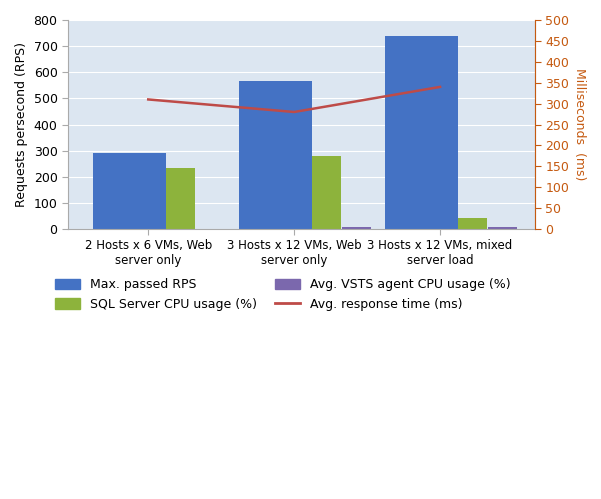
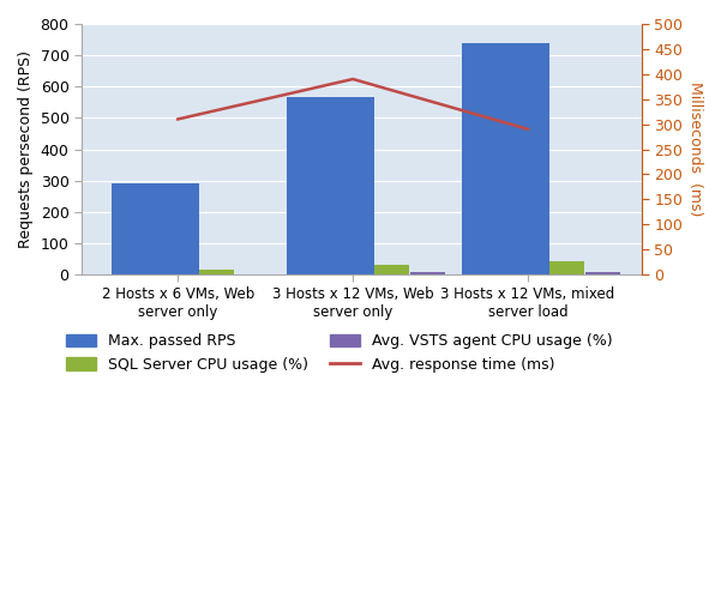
SQL Server CPU usage (%)/2 Hosts x 6 VMs, Web server only: 235 -> 15
Avg. response time (ms)/3 Hosts x 12 VMs, Web server only: 280 -> 390
SQL Server CPU usage (%)/3 Hosts x 12 VMs, Web server only: 280 -> 32
Avg. response time (ms)/3 Hosts x 12 VMs, mixed server load: 340 -> 290
